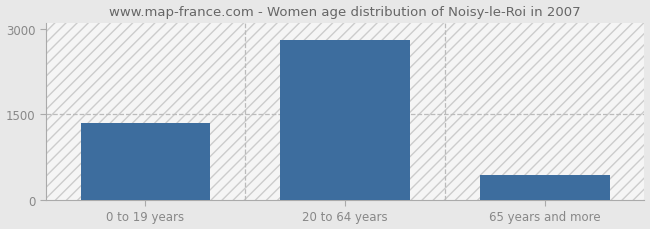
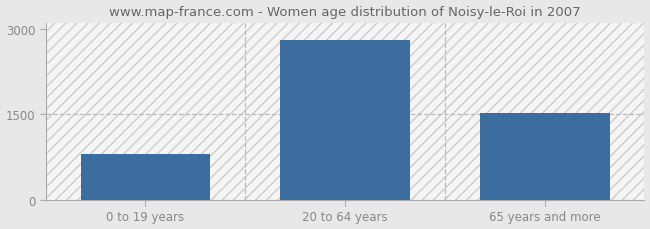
0 to 19 years: 1350 -> 800
65 years and more: 430 -> 1520
